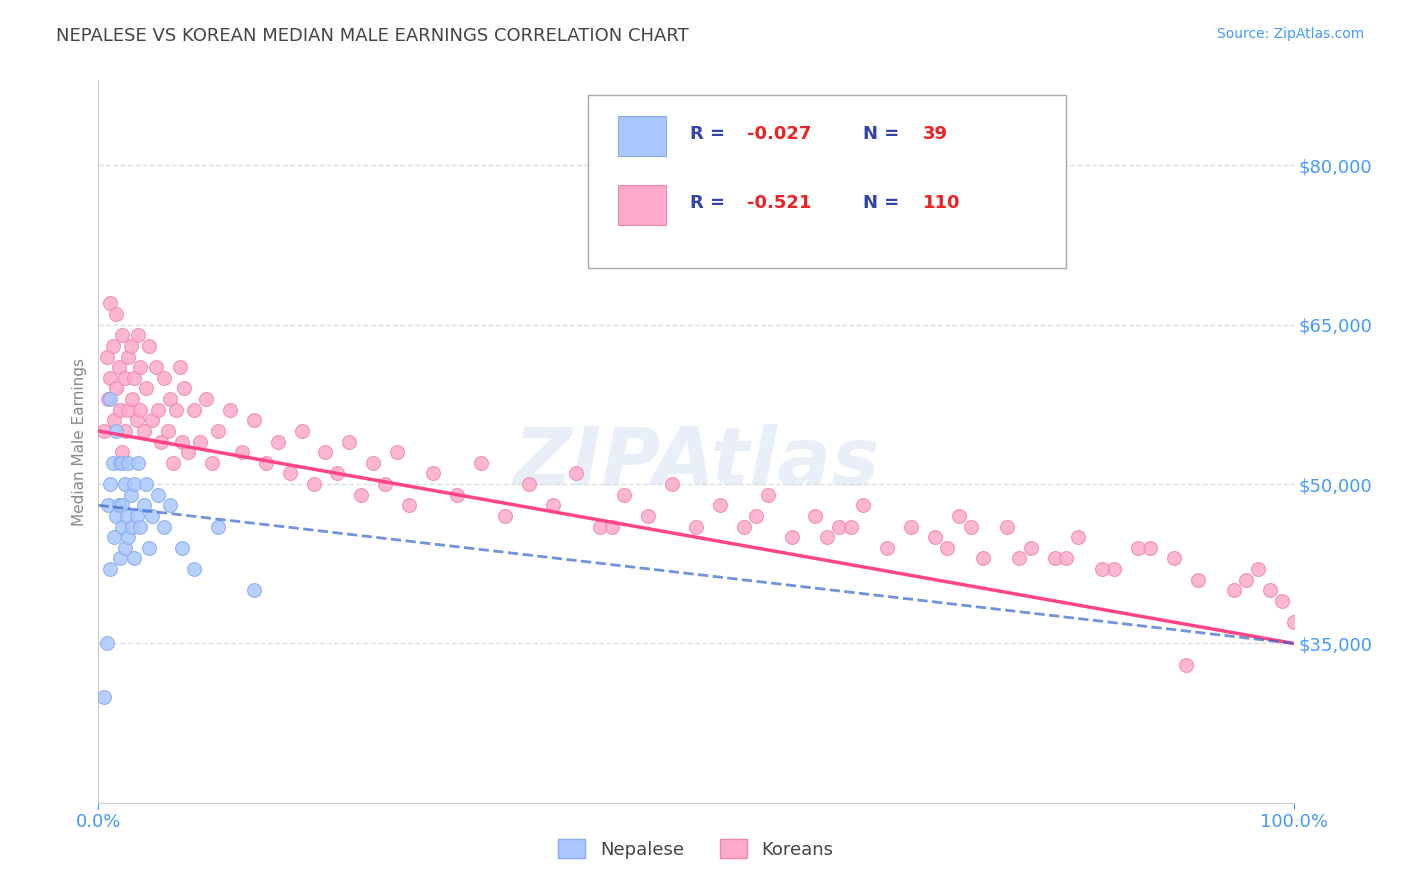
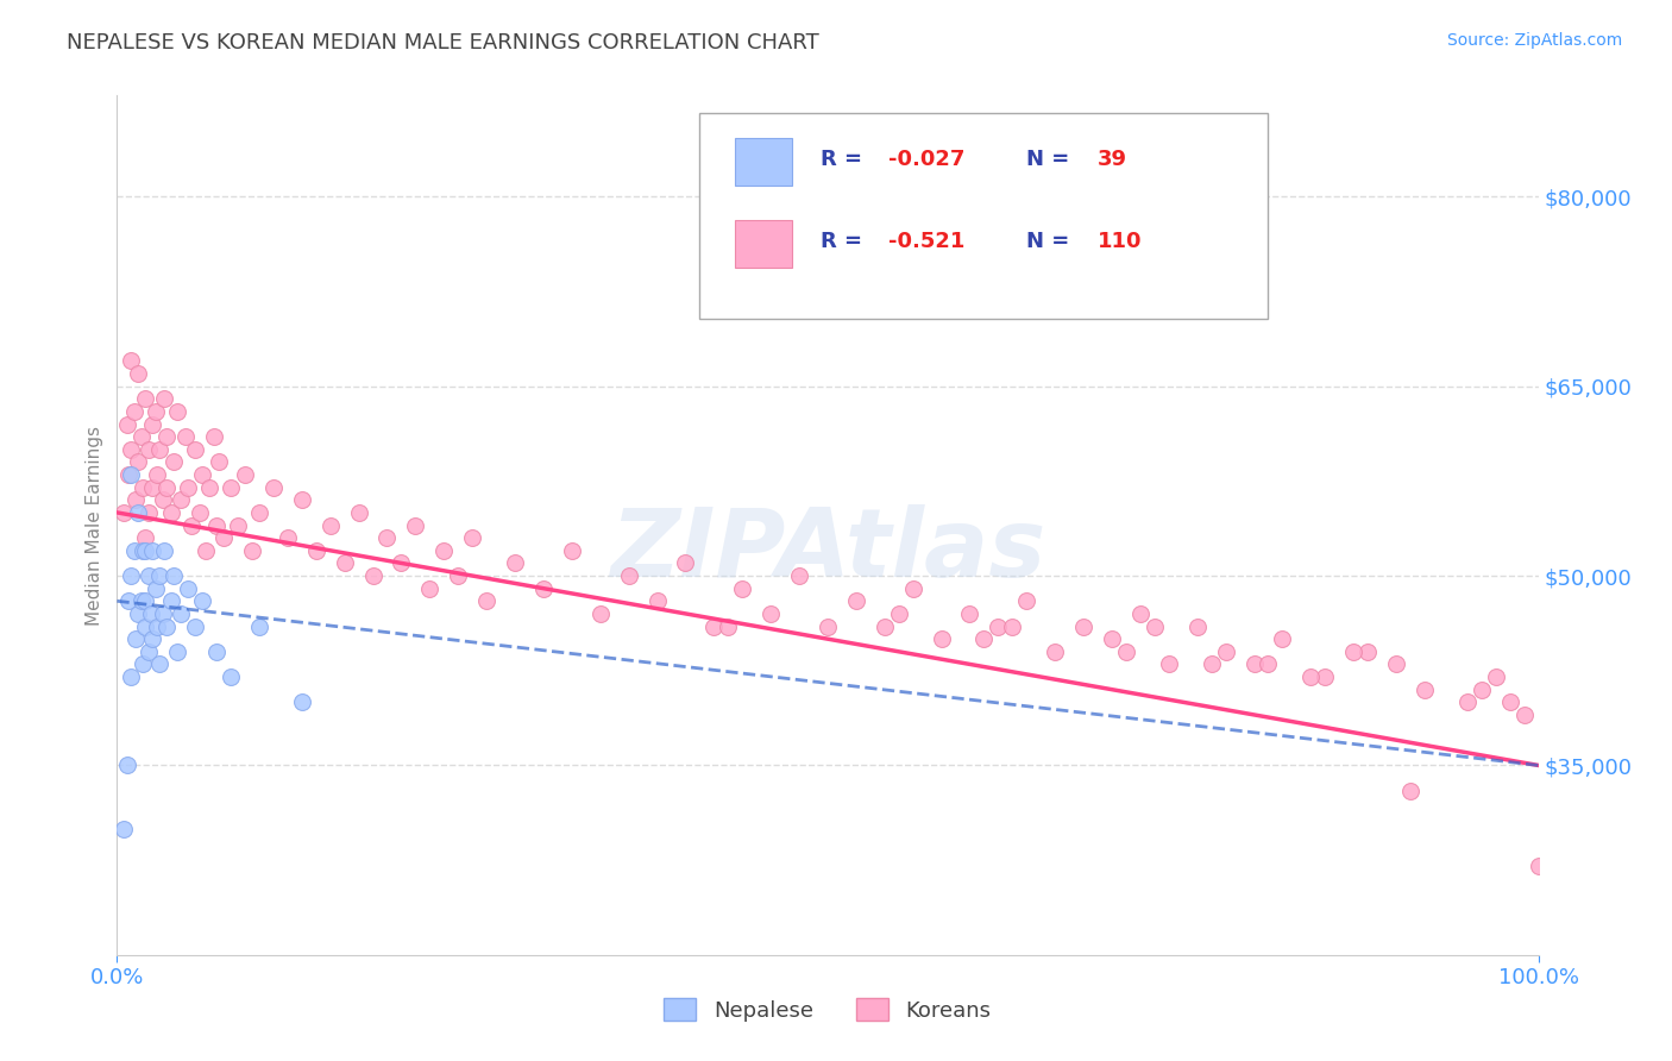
Koreans/100.0%: $37,000 -> $27,000
